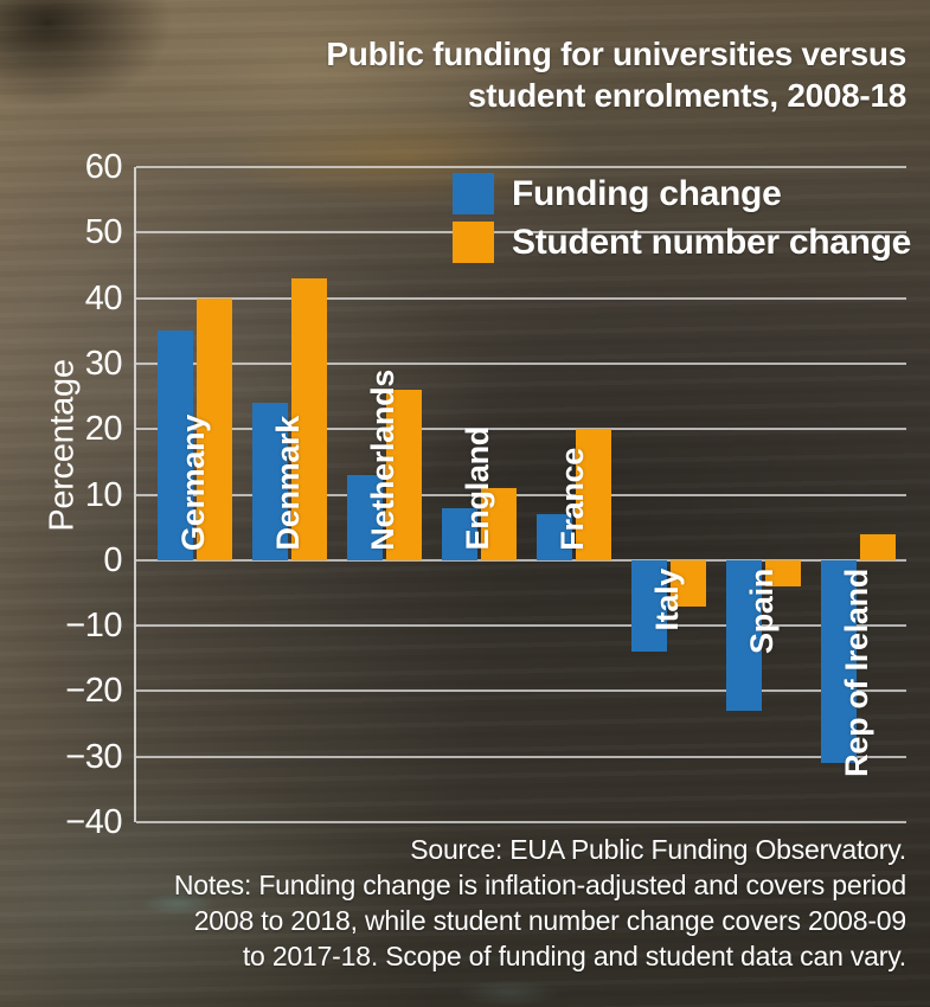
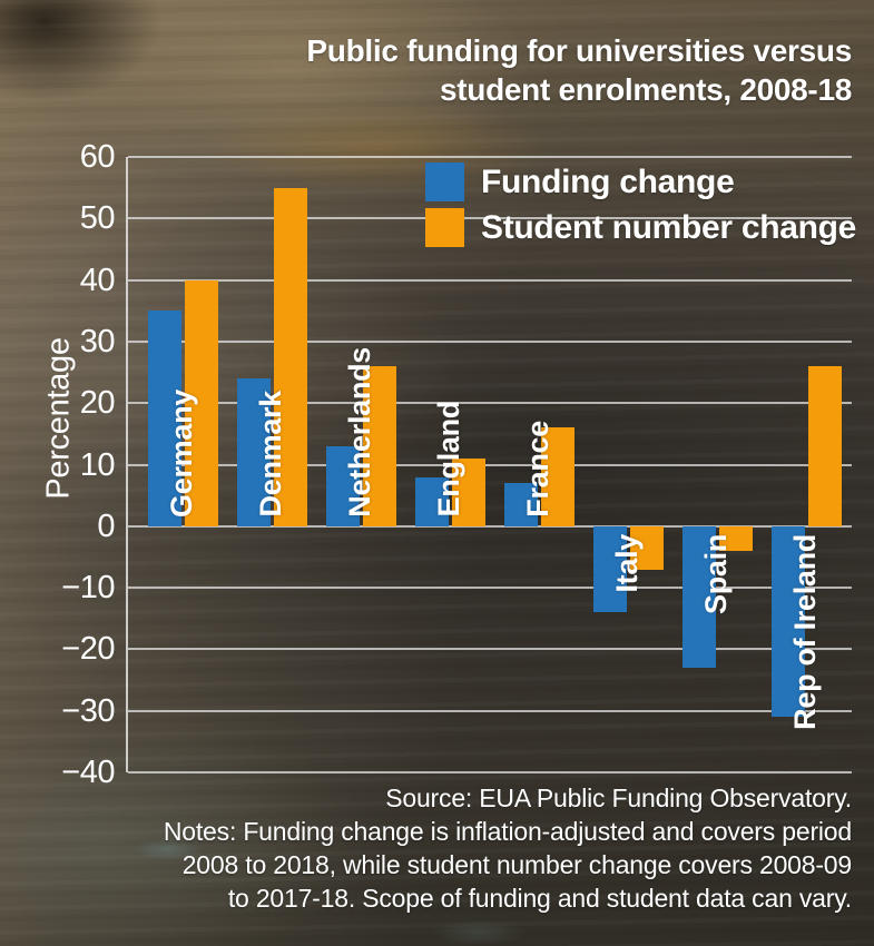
Student number change/Denmark: 43 -> 55
Student number change/France: 20 -> 16
Student number change/Rep of Ireland: 4 -> 26
